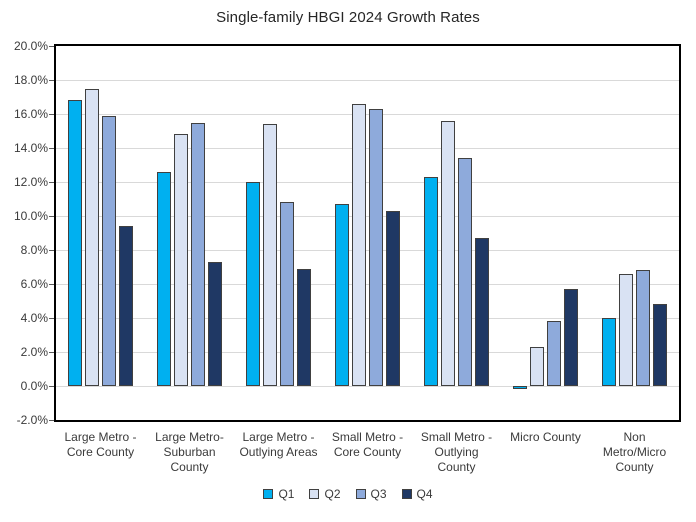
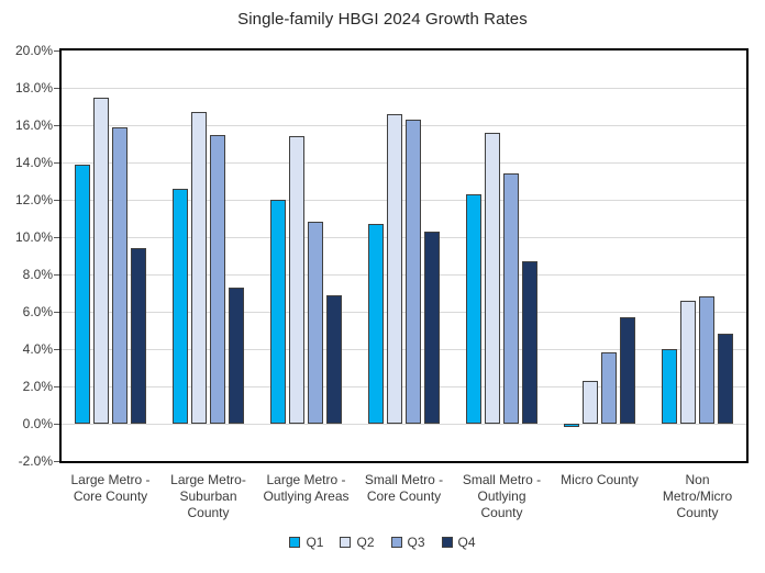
Q1/Large Metro - Core County: 16.8% -> 13.9%
Q2/Large Metro- Suburban County: 14.8% -> 16.7%
